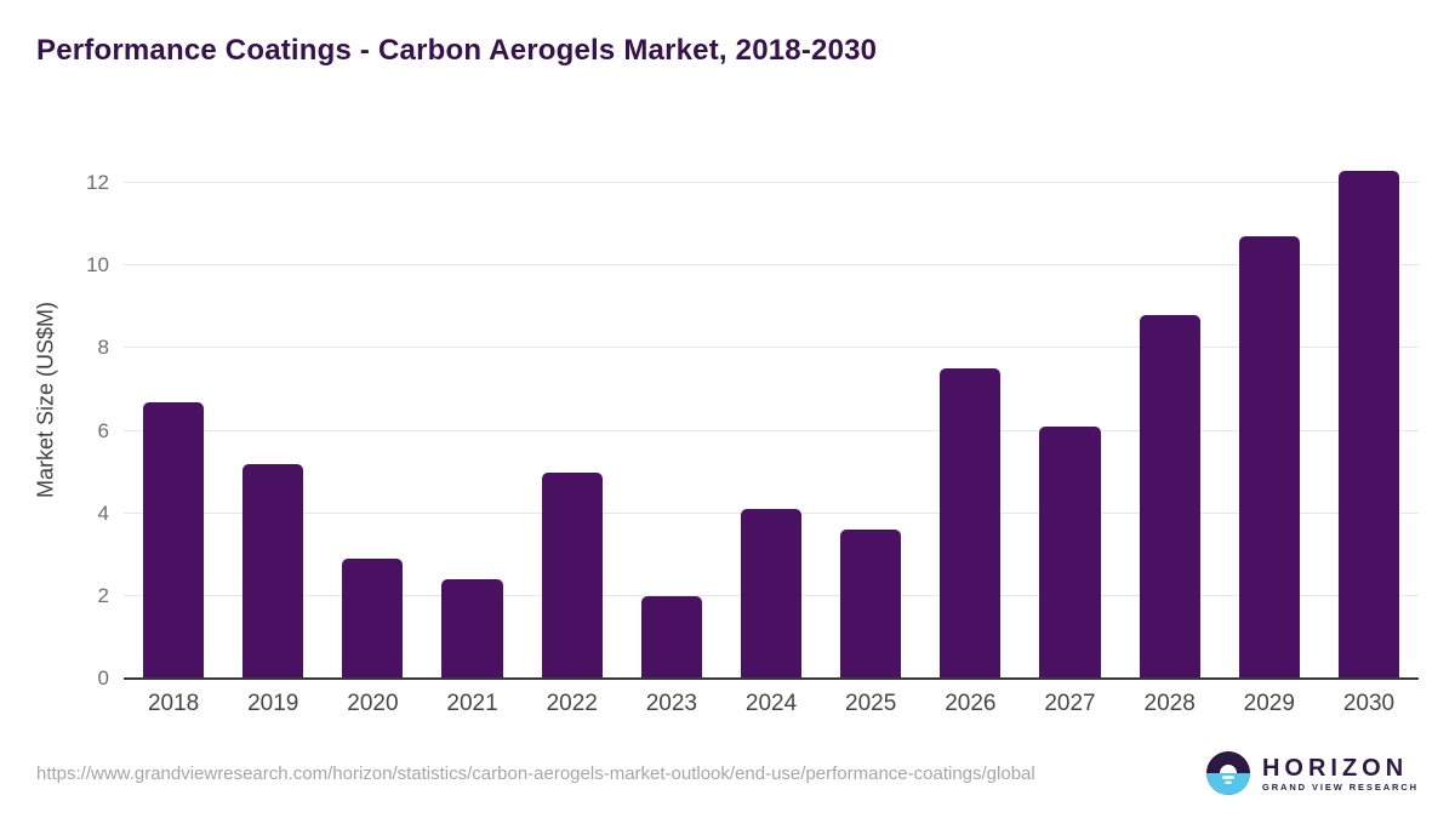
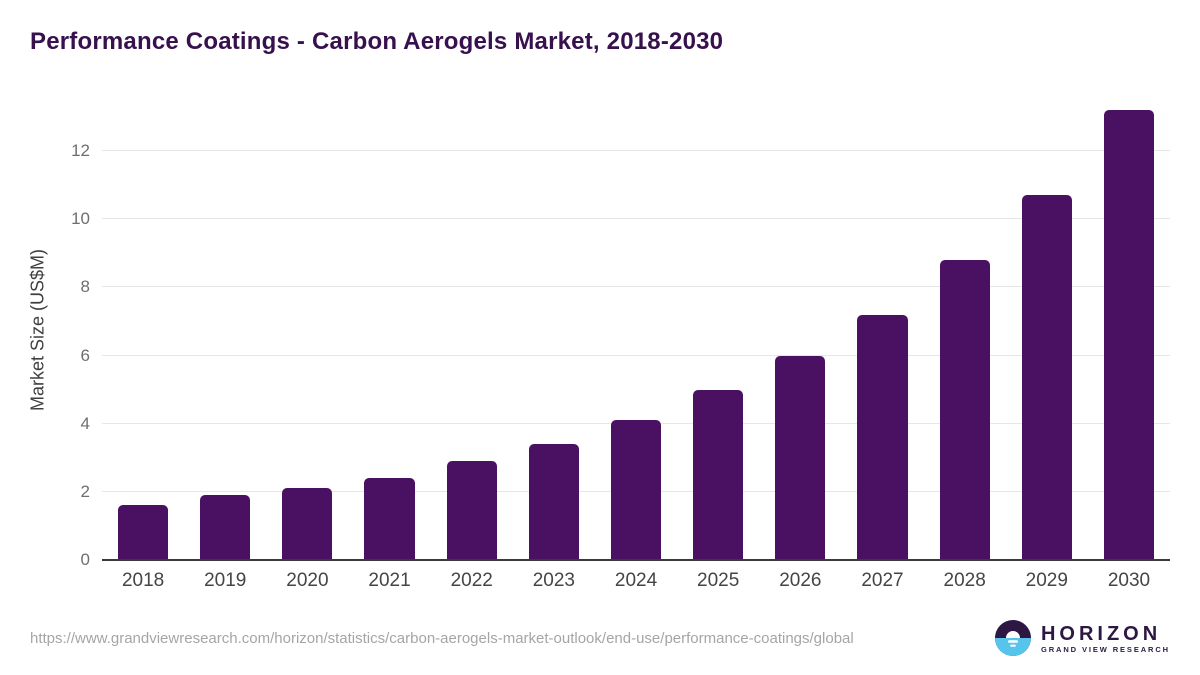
2018: 6.7 -> 1.6
2019: 5.2 -> 1.9
2020: 2.9 -> 2.1
2022: 5.0 -> 2.9
2023: 2.0 -> 3.4
2025: 3.6 -> 5.0
2026: 7.5 -> 6.0
2027: 6.1 -> 7.2
2030: 12.3 -> 13.2
